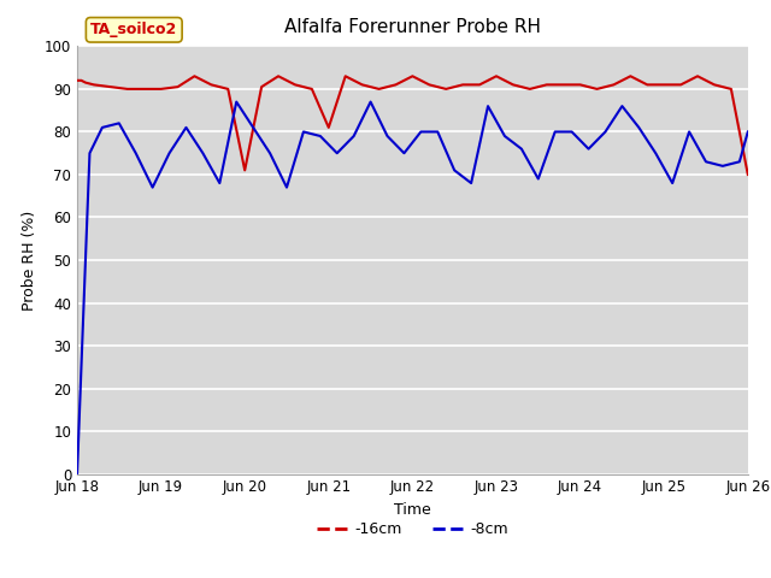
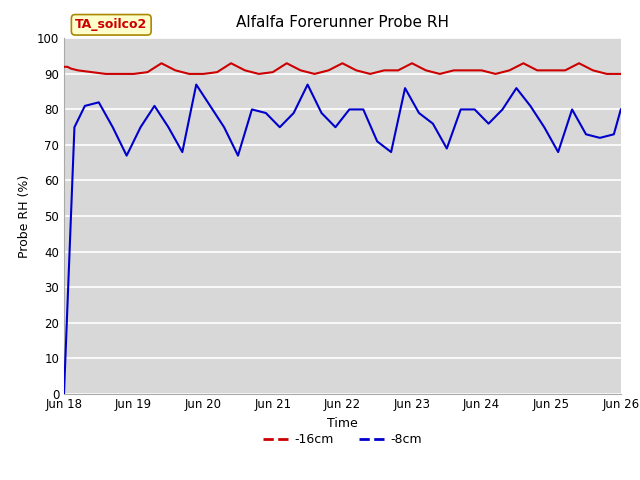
-16cm/Jun 20: 71.0 -> 90.0
-16cm/Jun 21: 81.0 -> 90.5
-16cm/Jun 26: 70.0 -> 90.0
